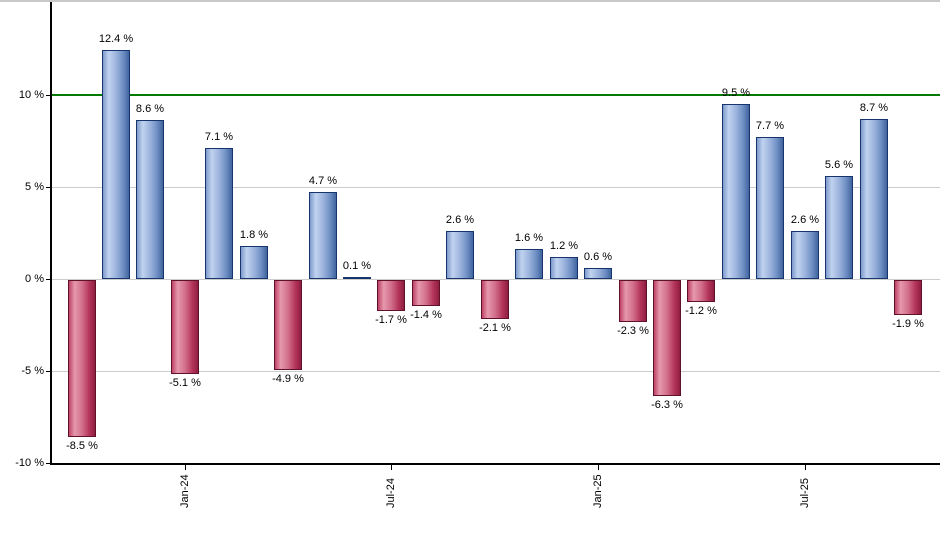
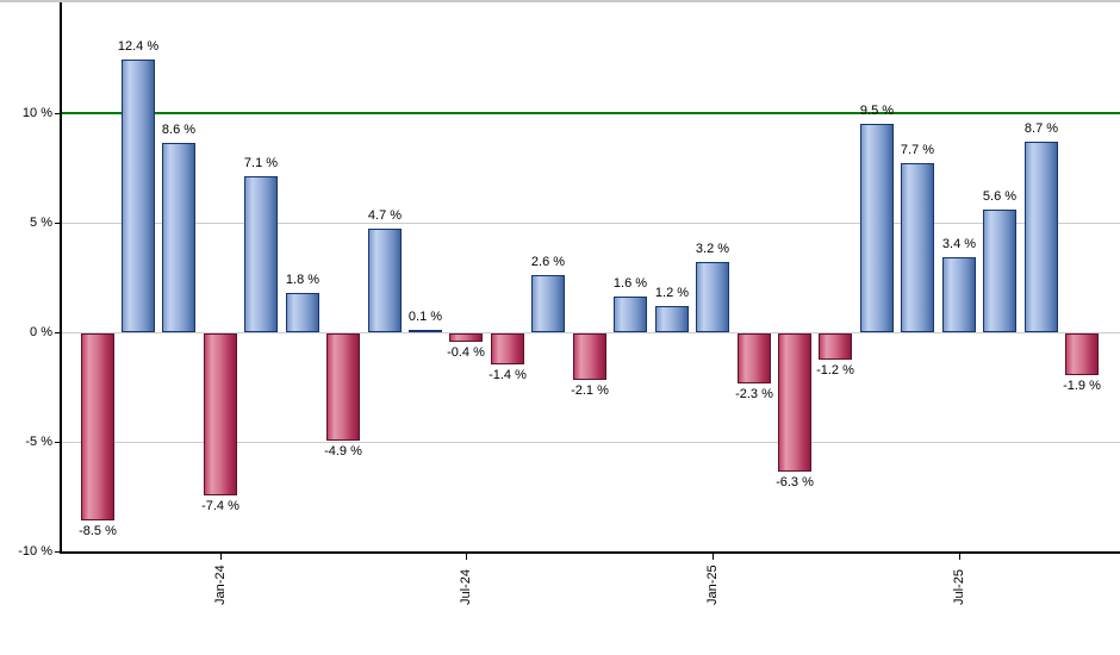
Jan-24: -5.1 -> -7.4
Jul-24: -1.7 -> -0.4
Jan-25: 0.6 -> 3.2
Jul-25: 2.6 -> 3.4
